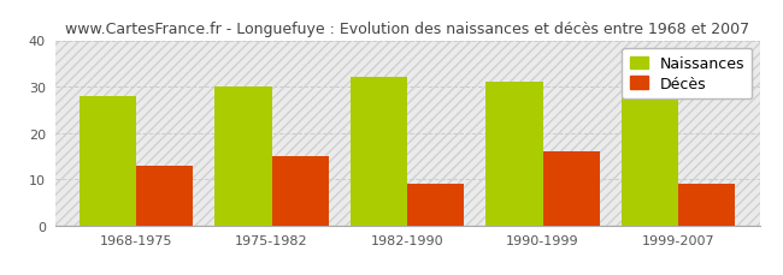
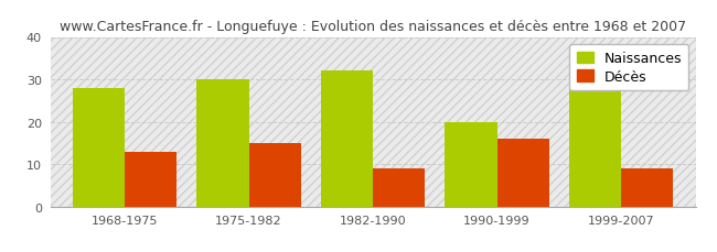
Naissances/1990-1999: 31 -> 20
